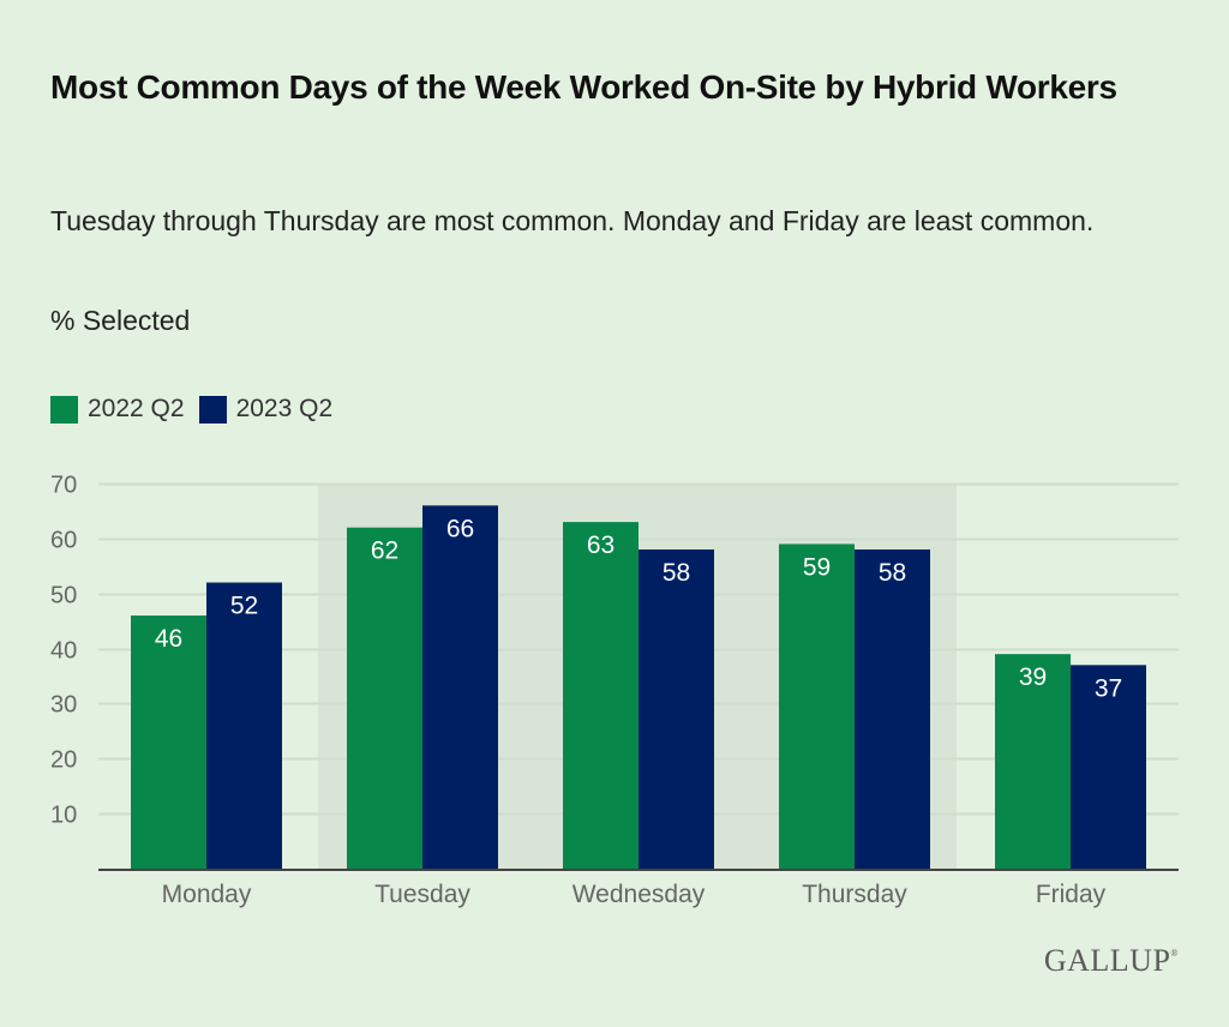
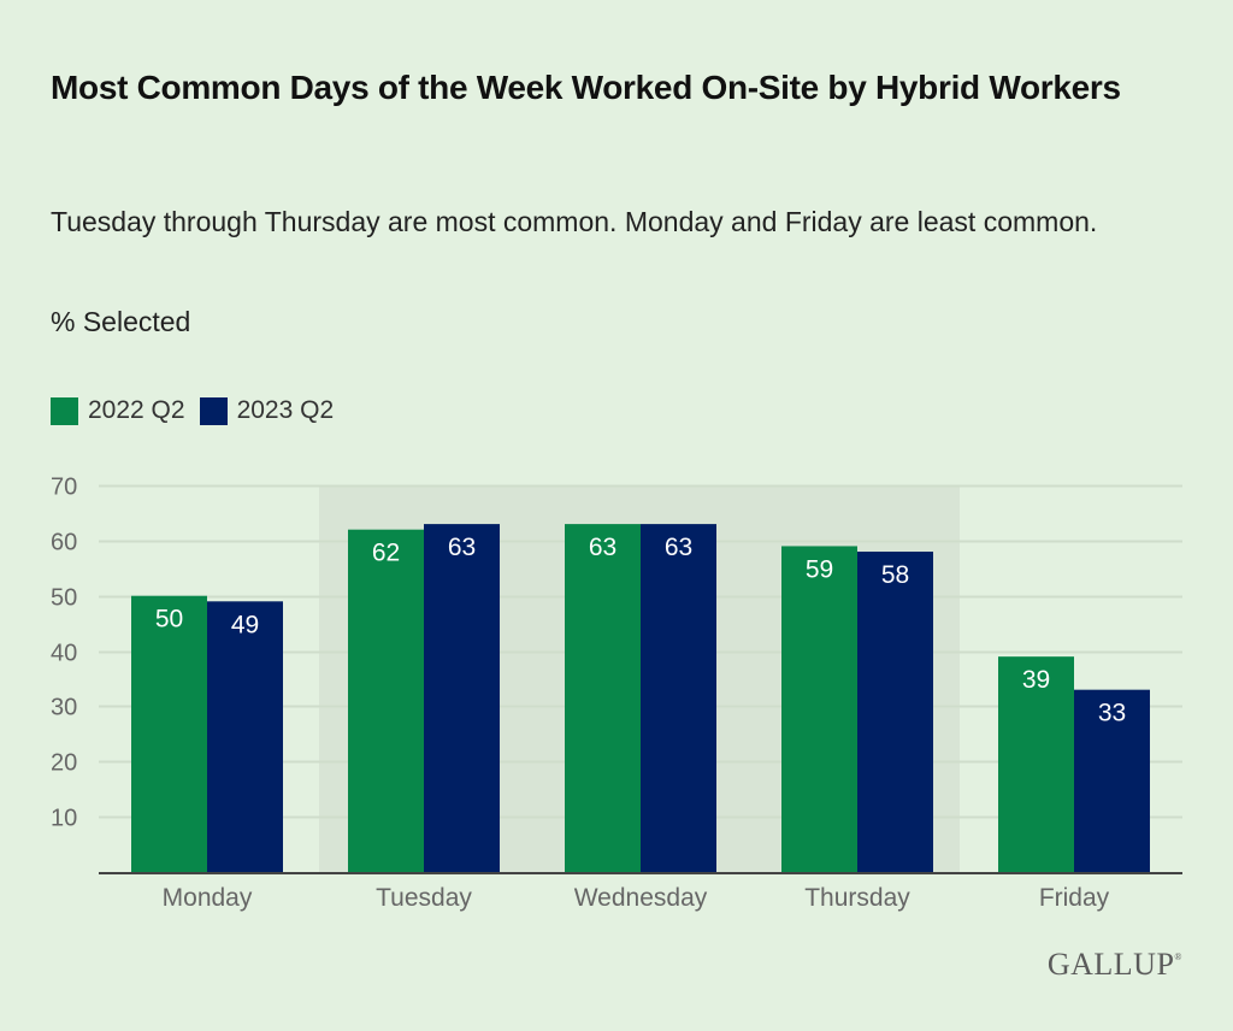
2022 Q2/Monday: 46 -> 50
2023 Q2/Monday: 52 -> 49
2023 Q2/Tuesday: 66 -> 63
2023 Q2/Wednesday: 58 -> 63
2023 Q2/Friday: 37 -> 33
